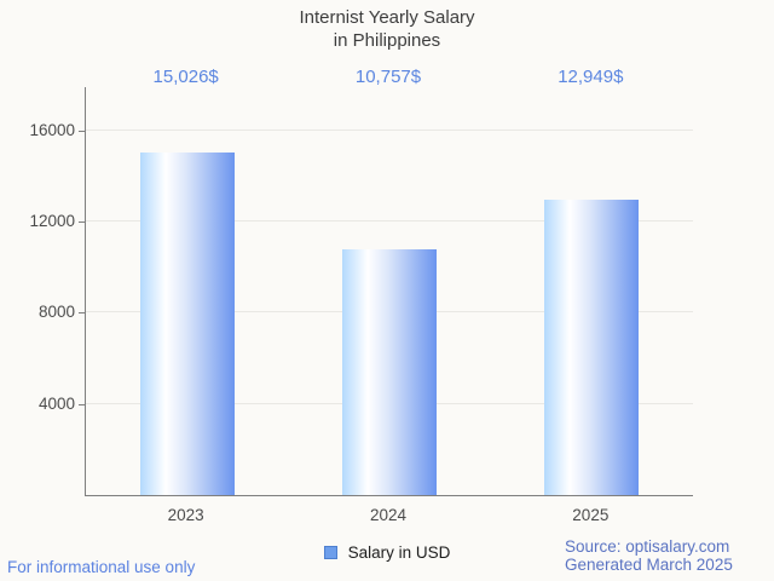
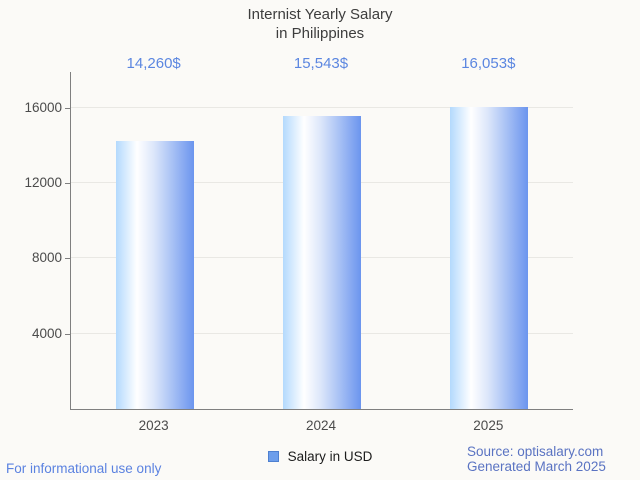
2023: 15,026 -> 14,260
2024: 10,757 -> 15,543
2025: 12,949 -> 16,053
